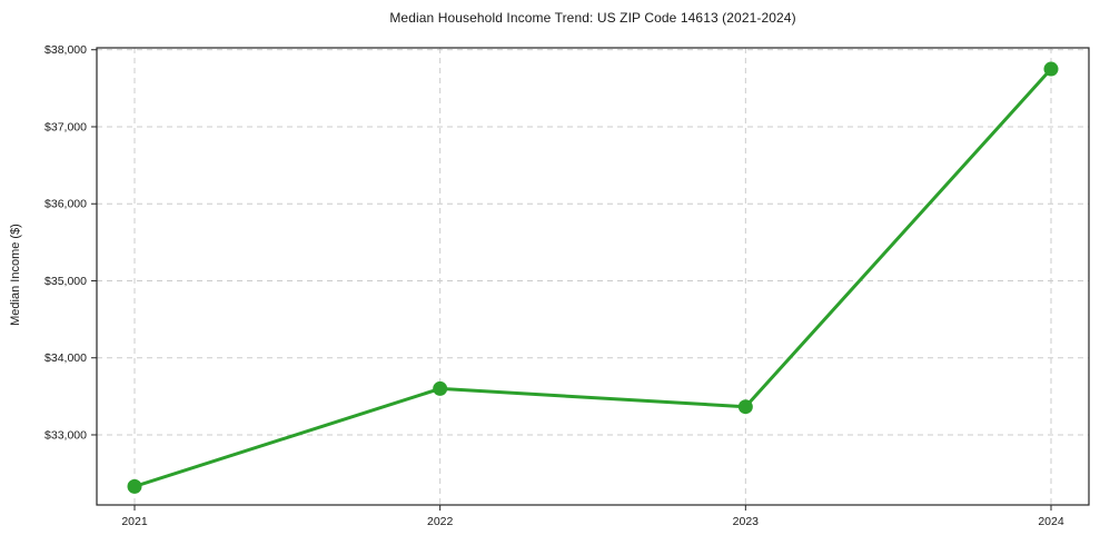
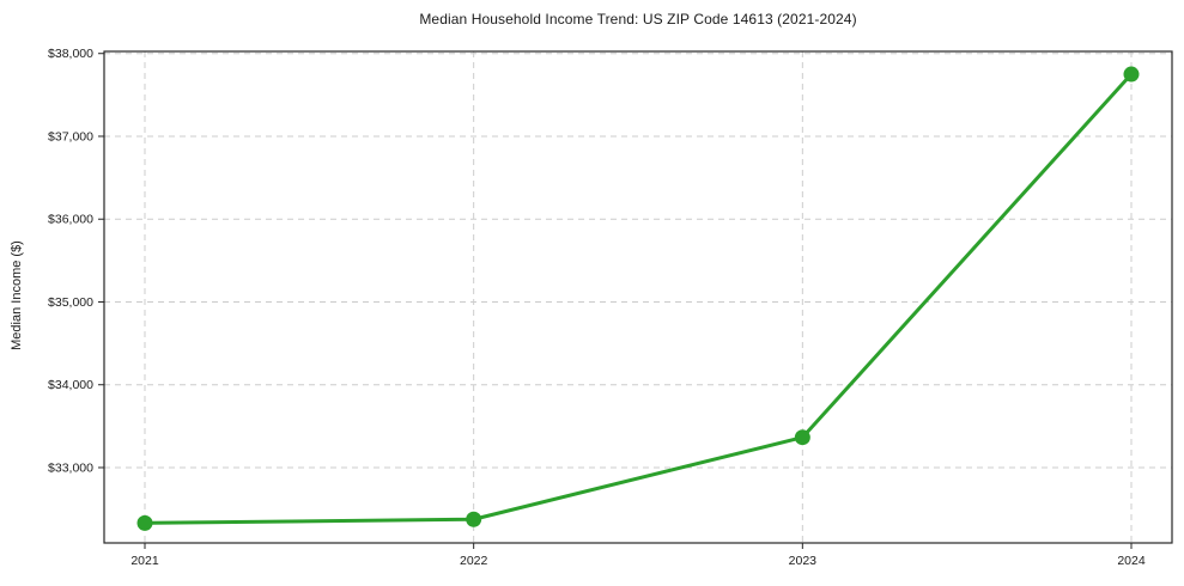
2022: $33600 -> $32400
